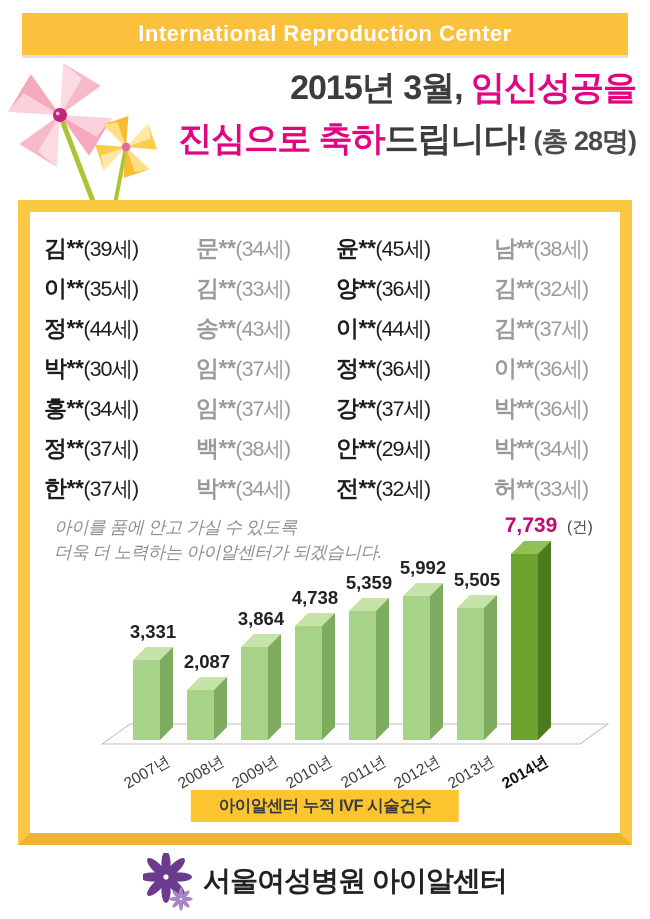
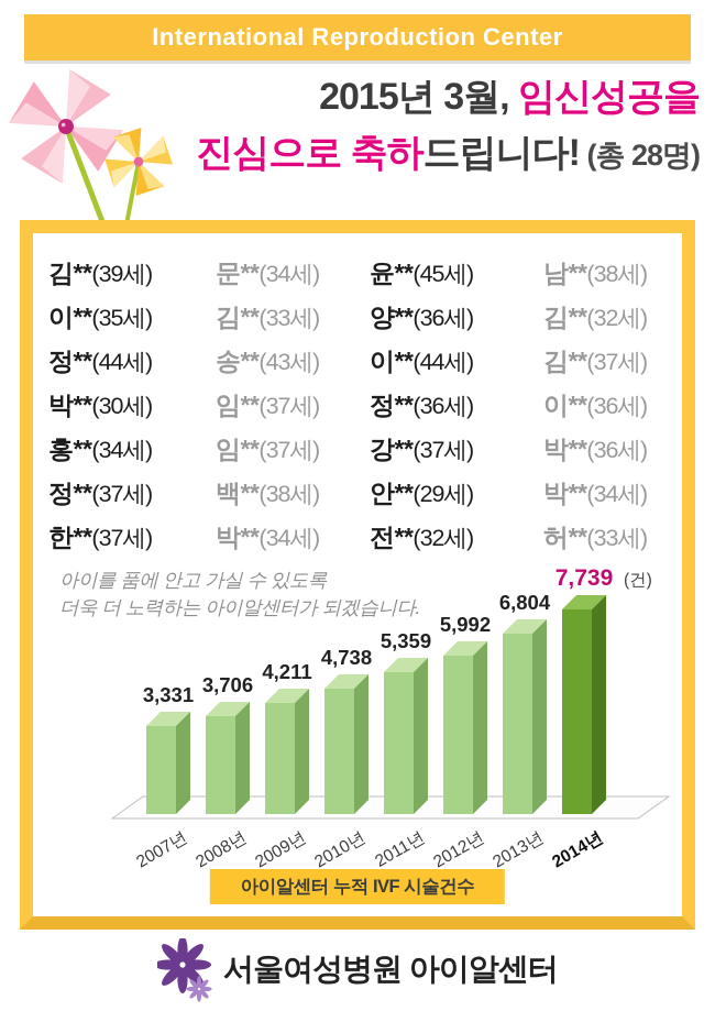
2008년: 2,087 -> 3,706
2009년: 3,864 -> 4,211
2013년: 5,505 -> 6,804
